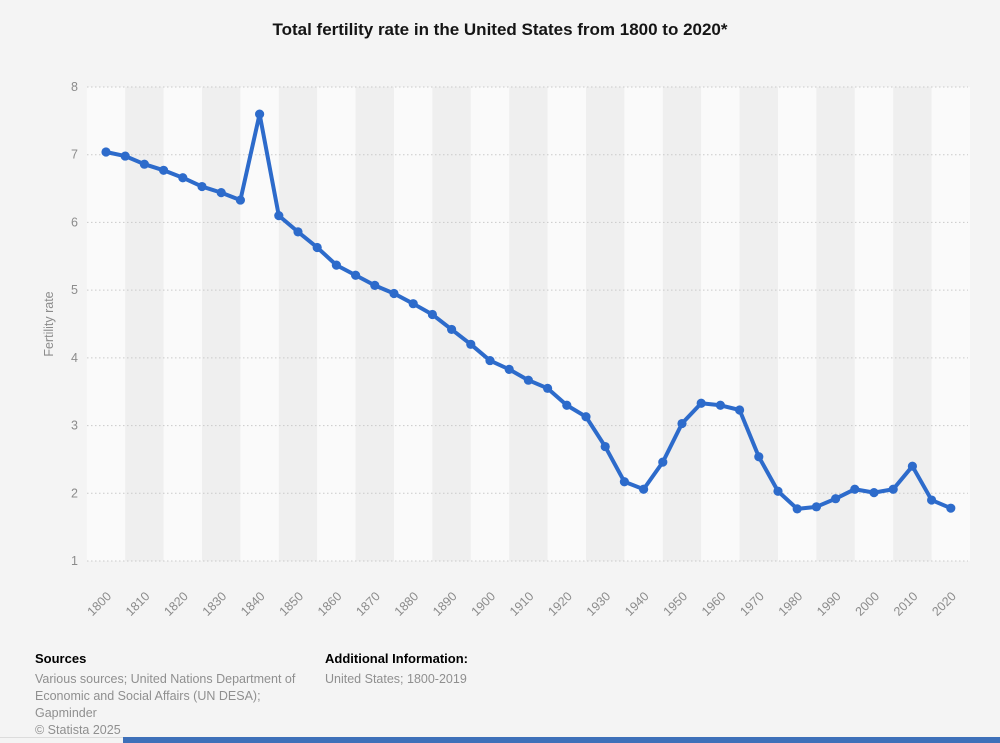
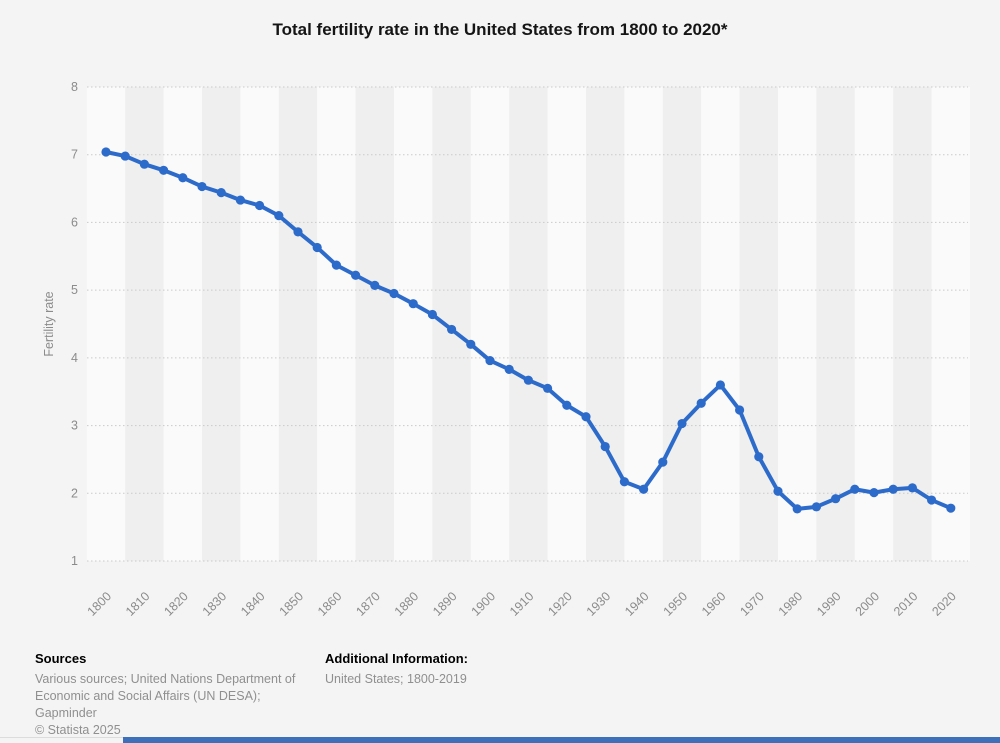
1840: 7.6 -> 6.2
1960: 3.3 -> 3.6
2010: 2.4 -> 2.1
